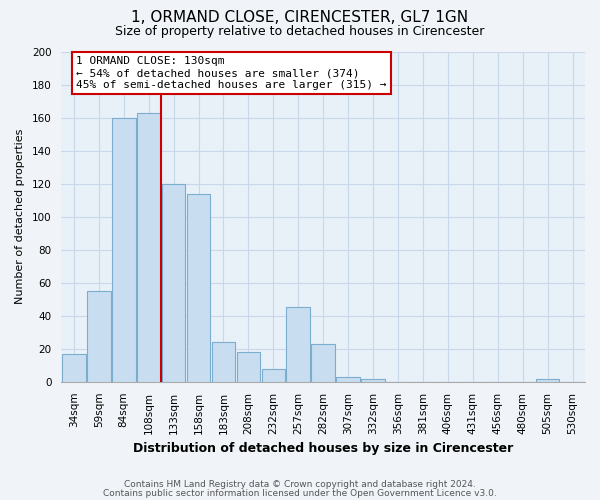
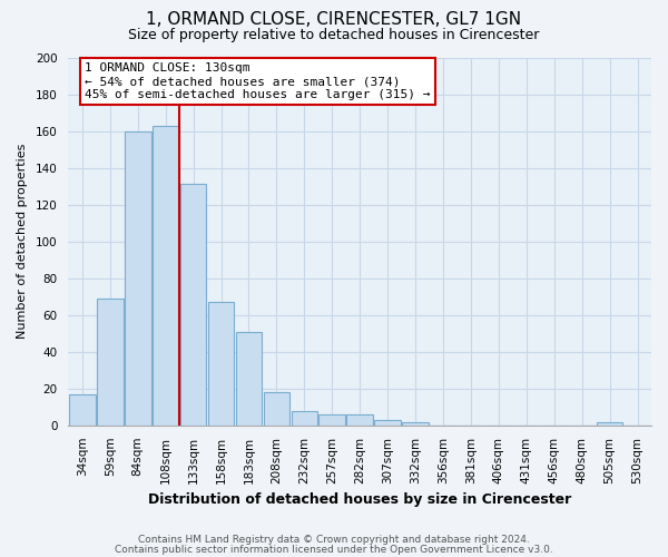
59sqm: 55 -> 69
133sqm: 120 -> 131
158sqm: 114 -> 67
183sqm: 24 -> 51
257sqm: 45 -> 6
282sqm: 23 -> 6
